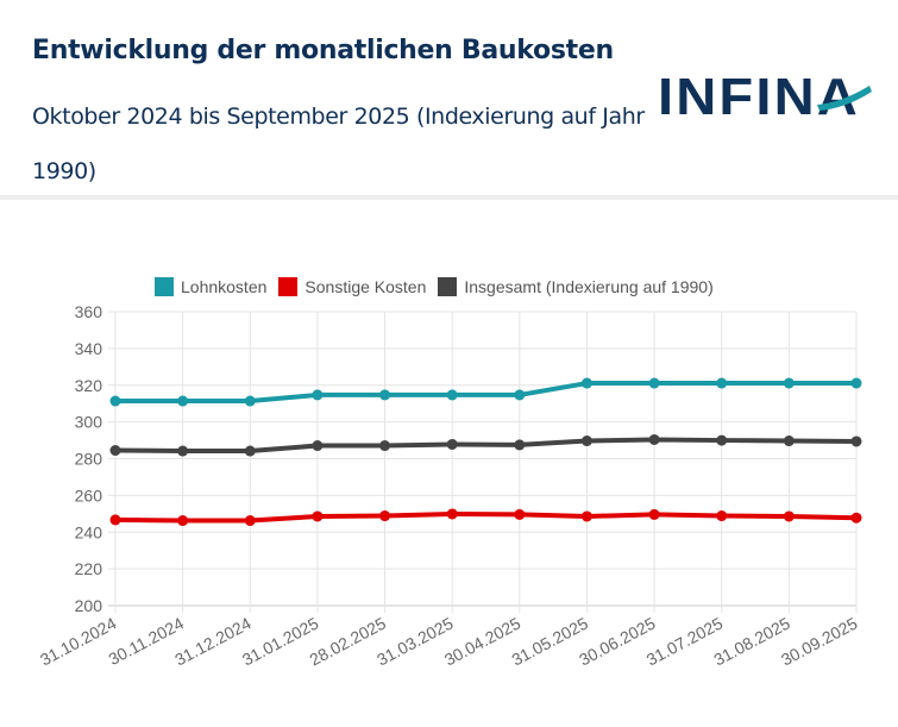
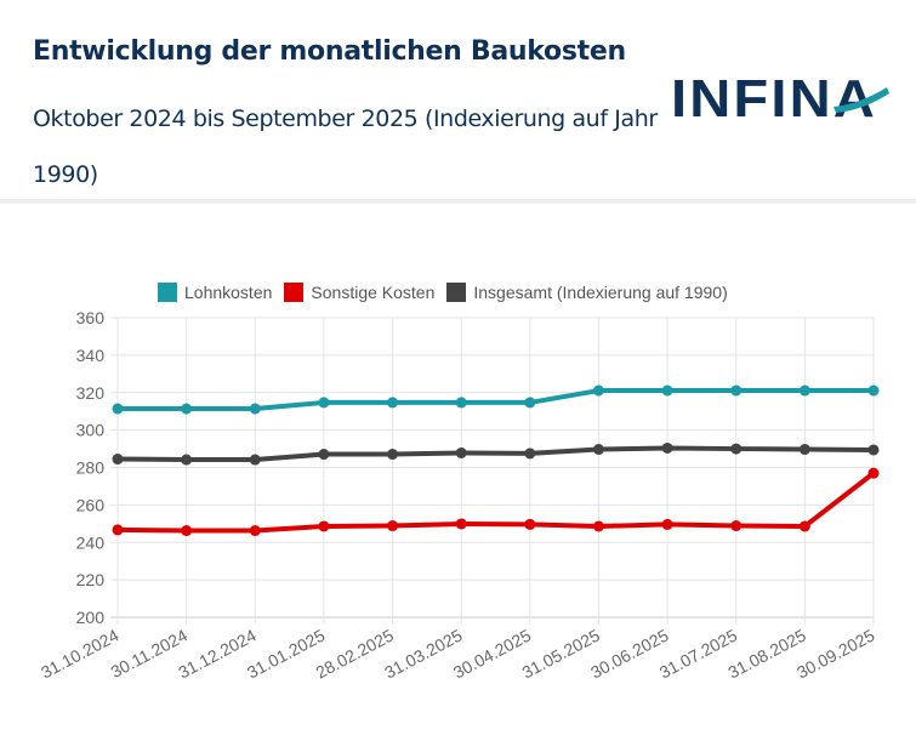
Sonstige Kosten/30.09.2025: 248 -> 277
